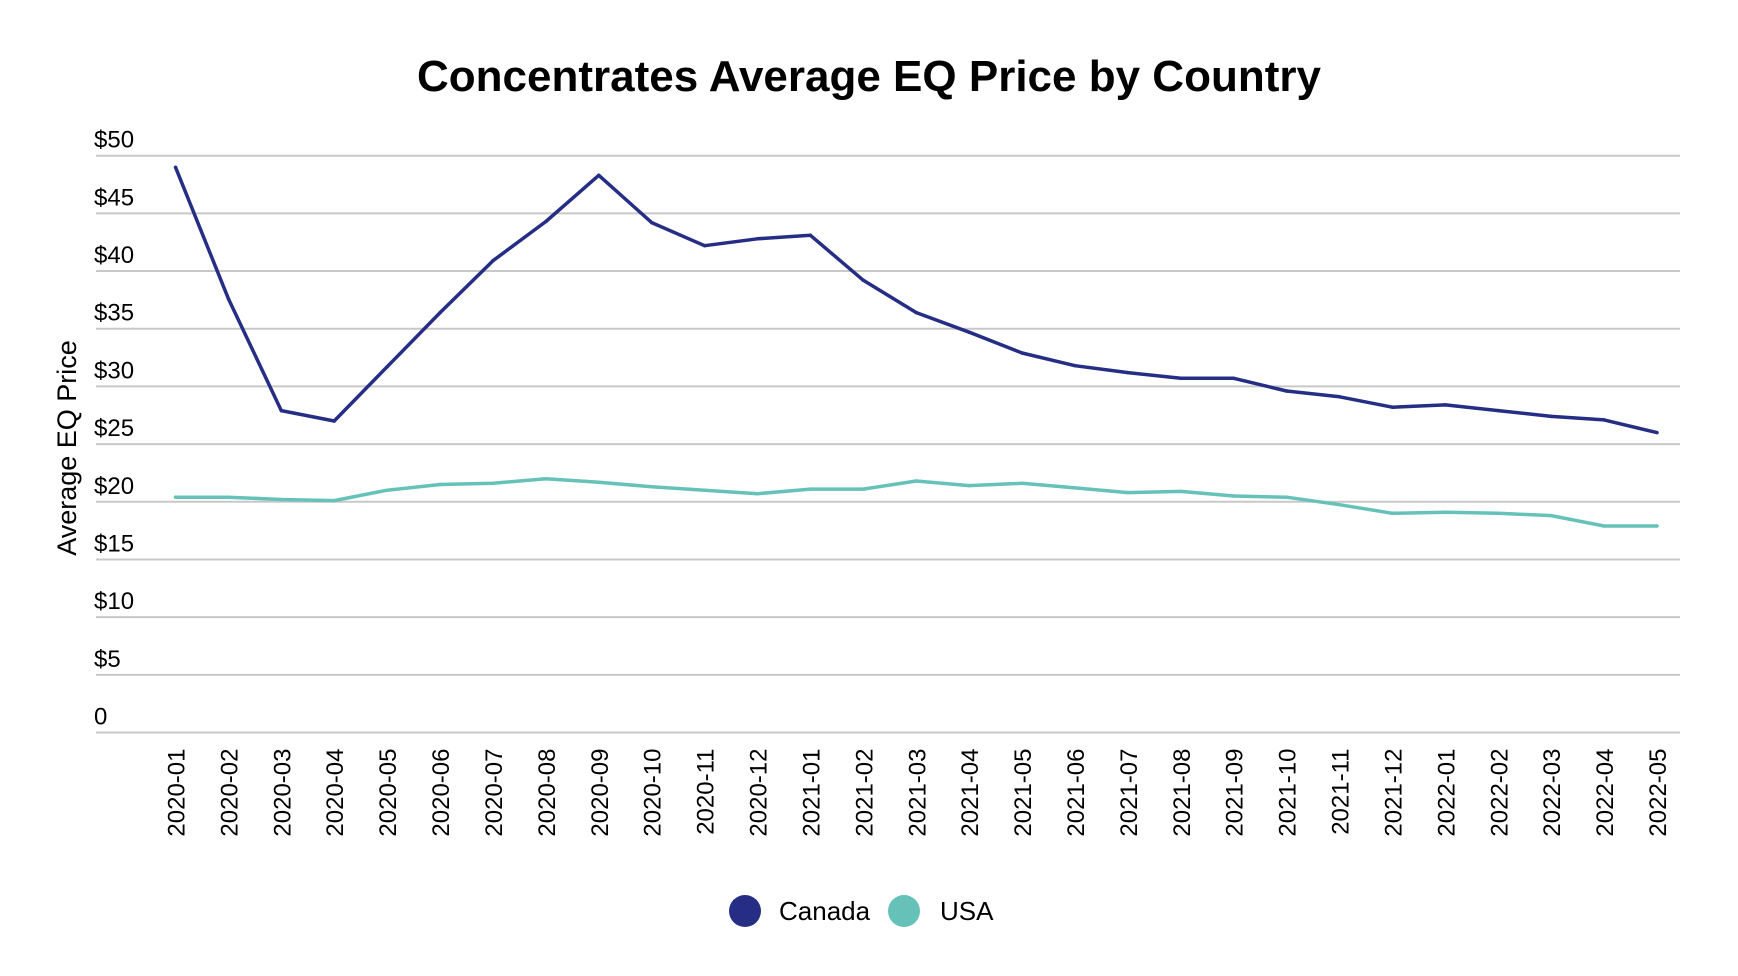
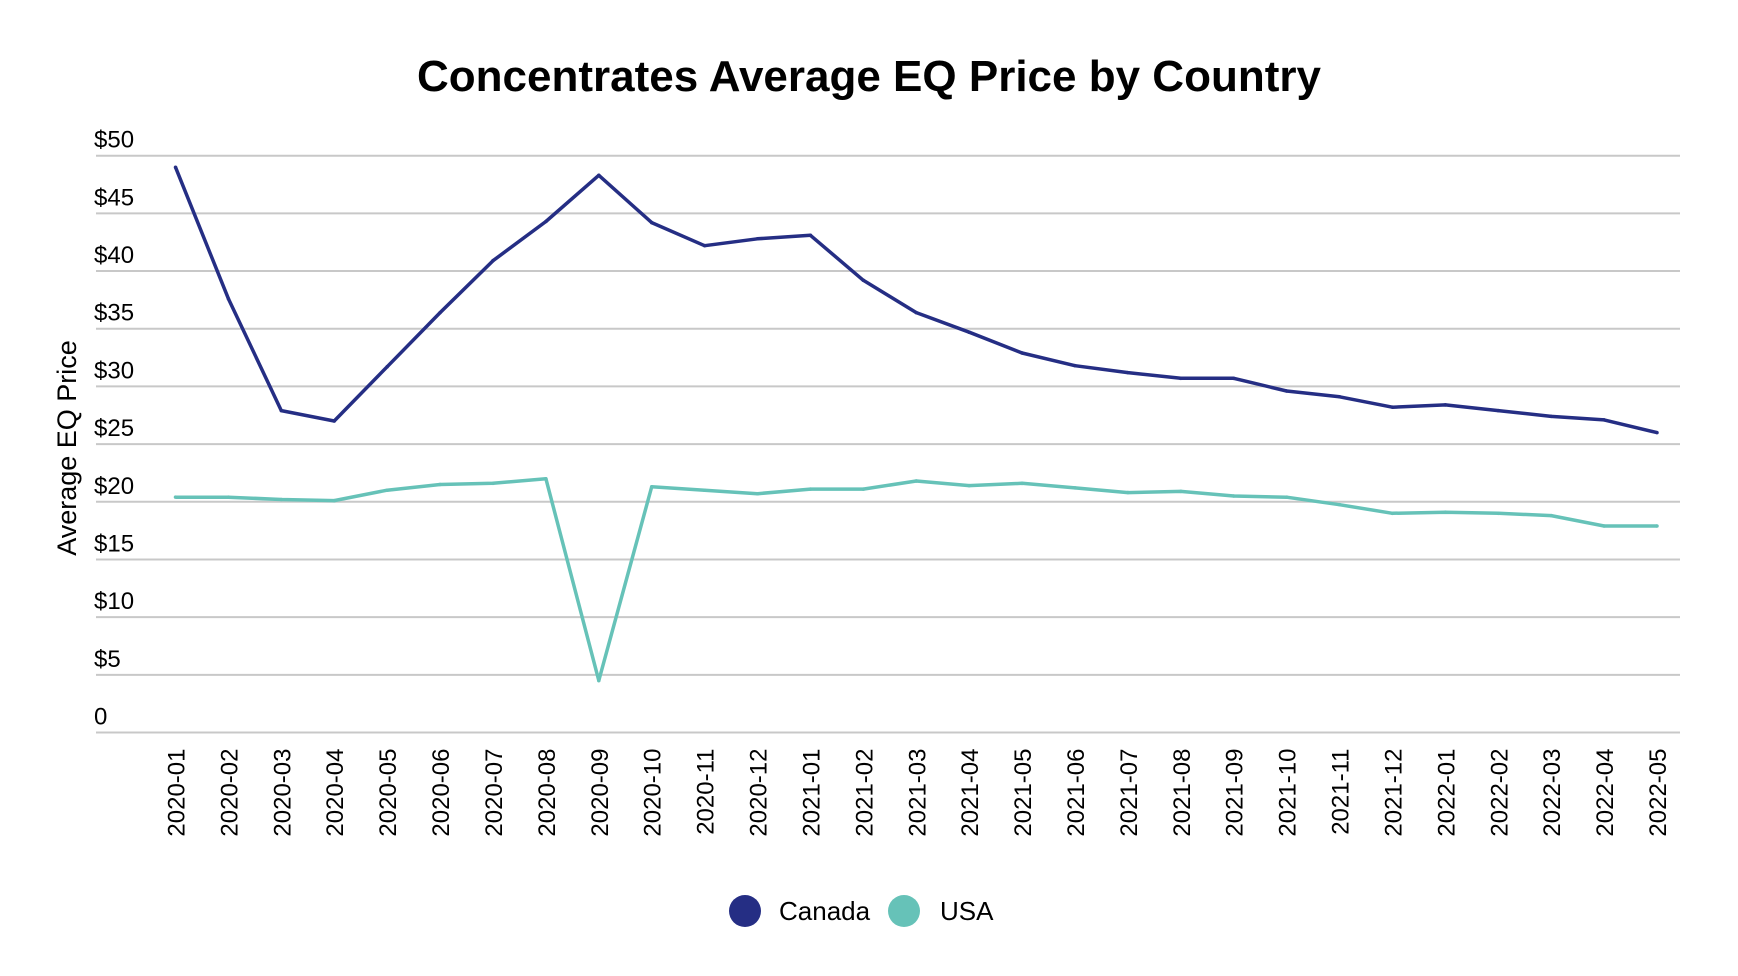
USA/2020-09: $21.7 -> $4.5
